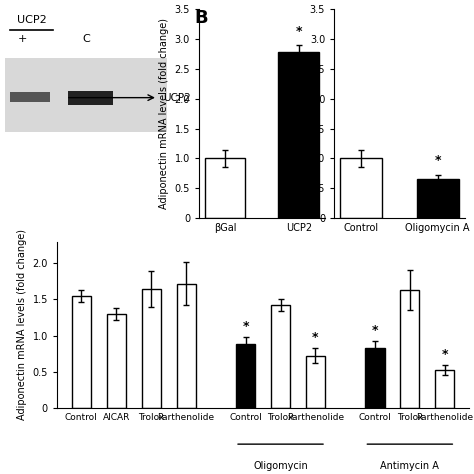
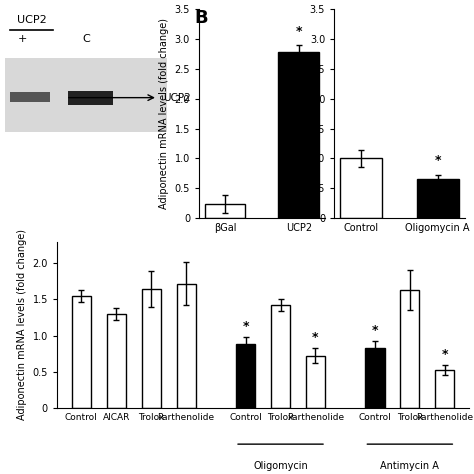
βGal: 1.00 -> 0.24
